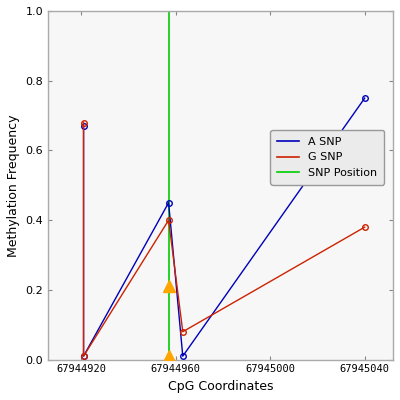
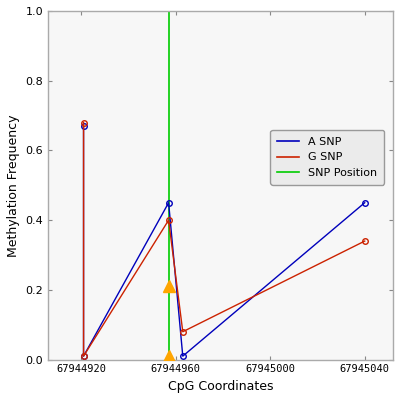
A SNP/67945040: 0.75 -> 0.45
G SNP/67945040: 0.38 -> 0.34
